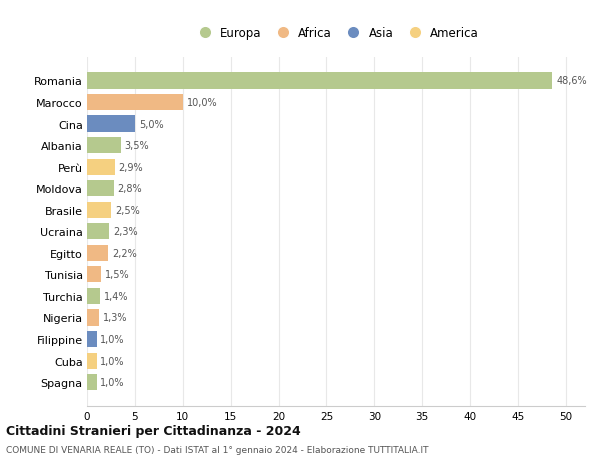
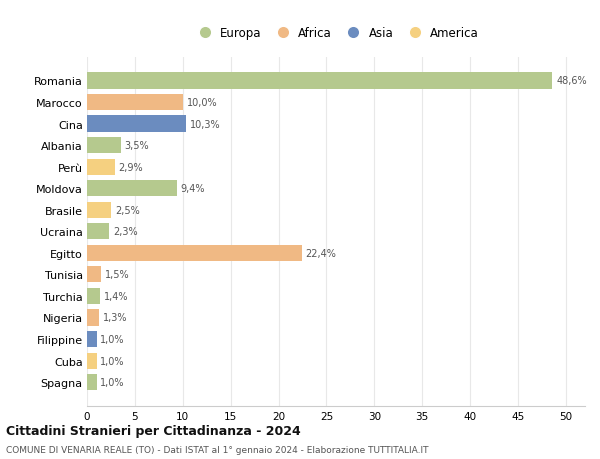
Cina: 5,0% -> 10,3%
Moldova: 2,8% -> 9,4%
Egitto: 2,2% -> 22,4%
